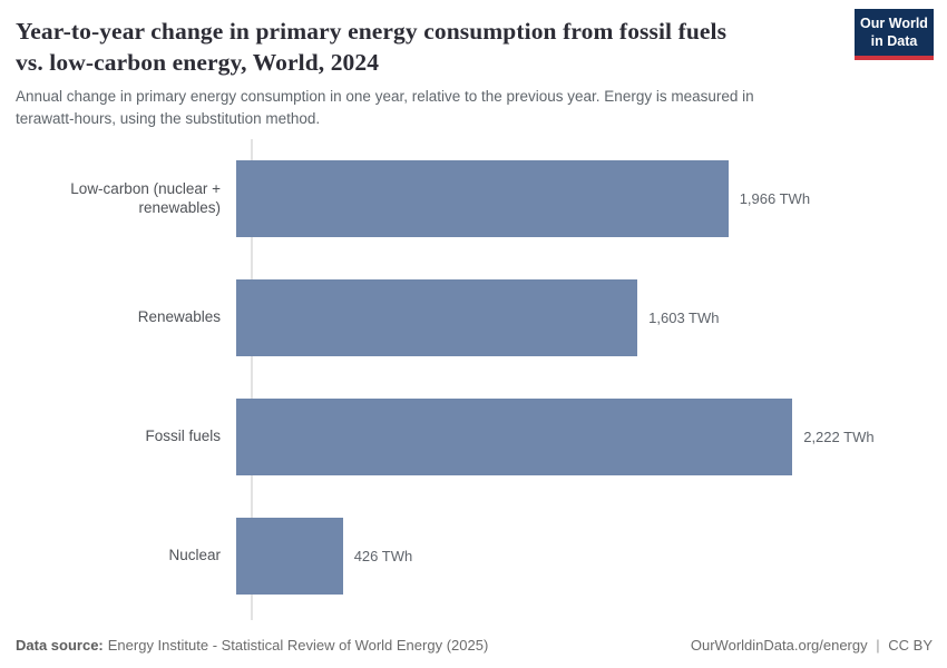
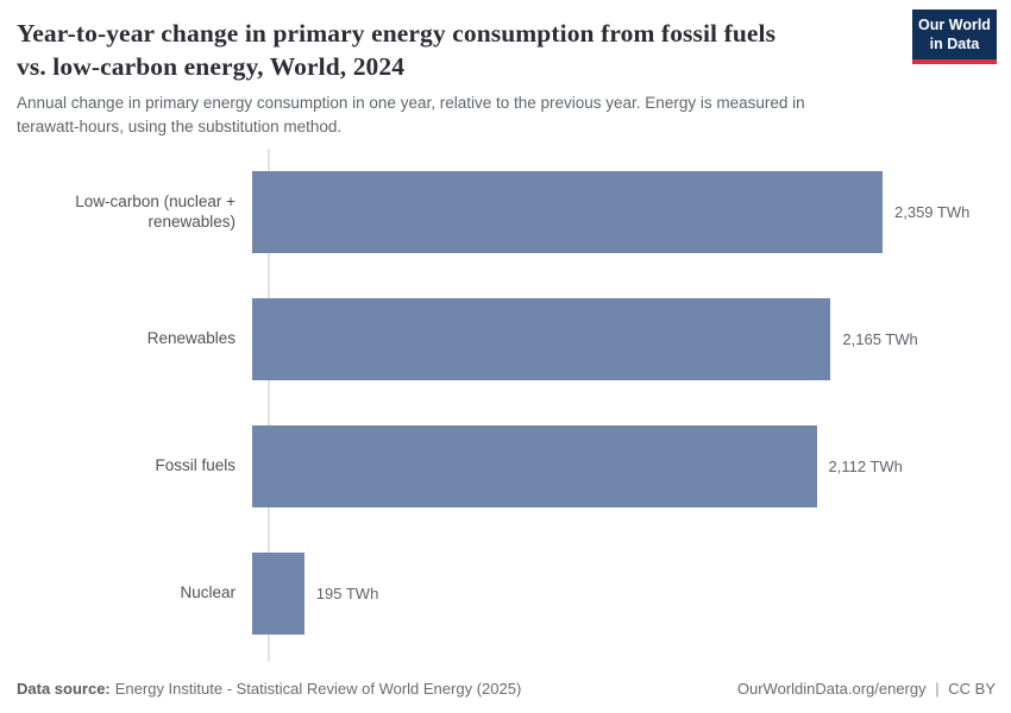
Low-carbon (nuclear + renewables): 1,966 -> 2,359
Renewables: 1,603 -> 2,165
Fossil fuels: 2,222 -> 2,112
Nuclear: 426 -> 195
